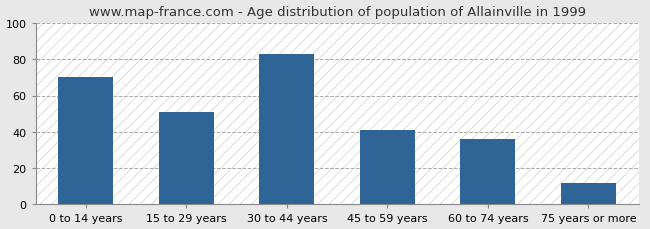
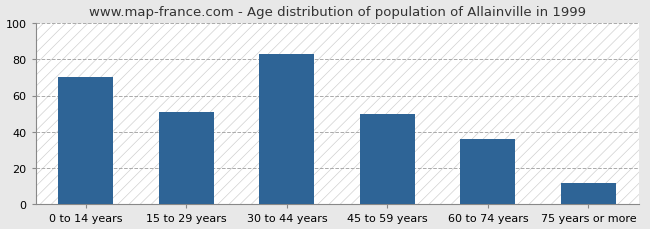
45 to 59 years: 41 -> 50
